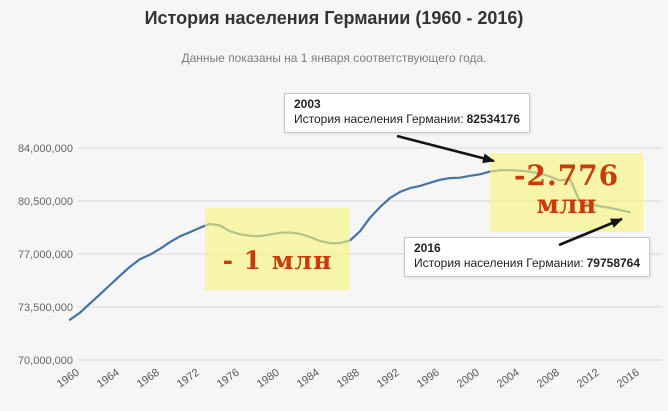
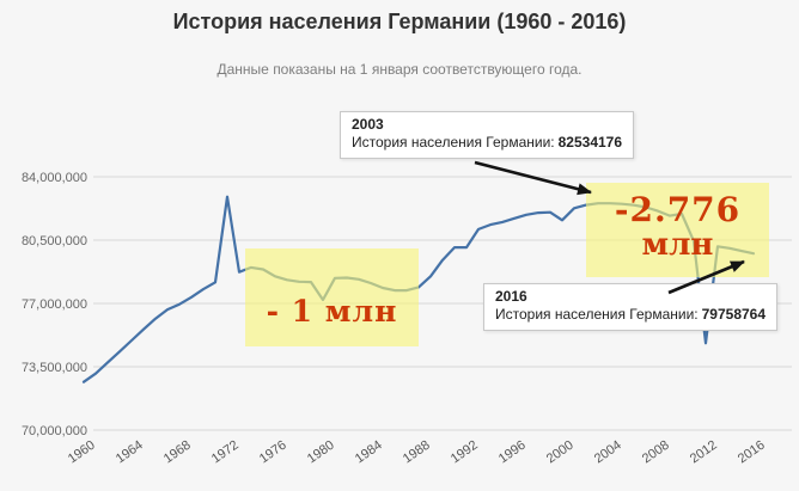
1972: 78400000 -> 82900000
1980: 78300000 -> 77200000
1992: 80700000 -> 80100000
2000: 82200000 -> 81600000
2012: 80300000 -> 74800000
